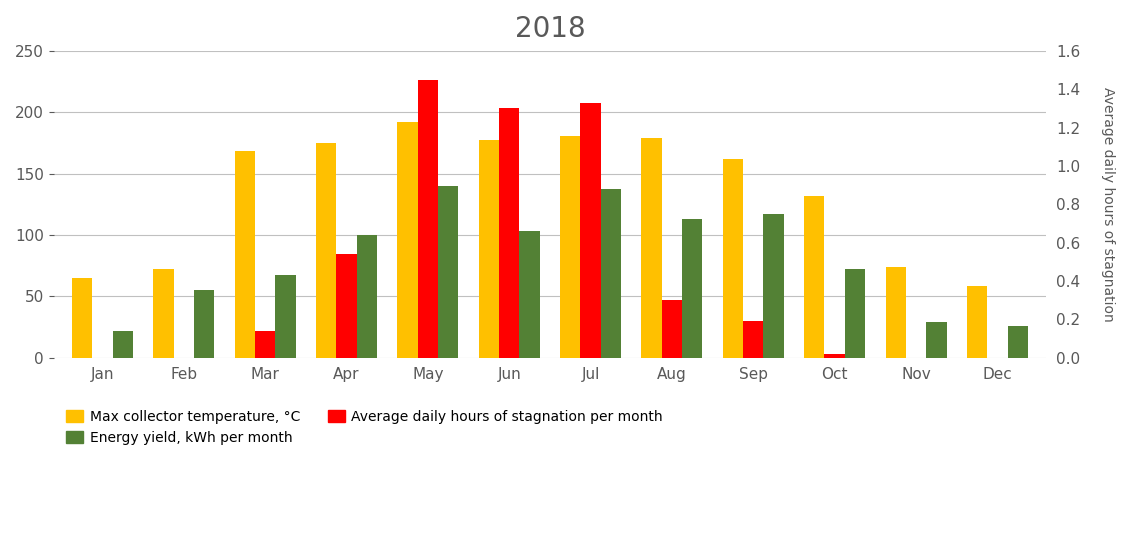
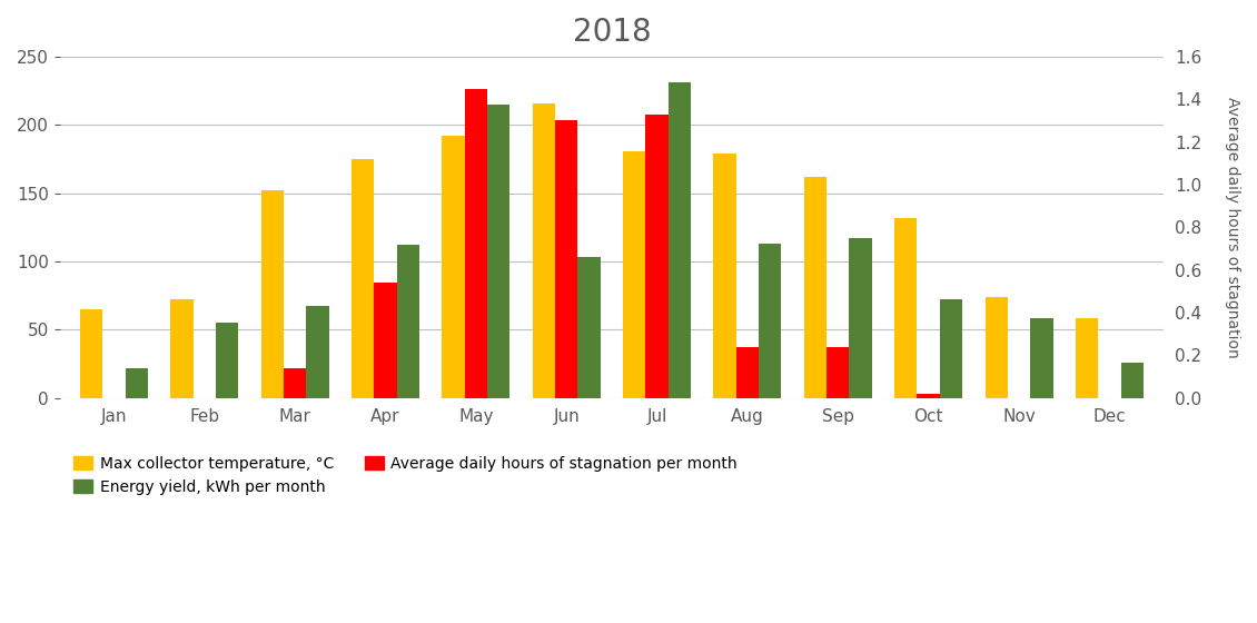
Max collector temperature, °C/Mar: 168 -> 152
Energy yield, kWh per month/Apr: 100 -> 112
Energy yield, kWh per month/May: 140 -> 215
Max collector temperature, °C/Jun: 177 -> 216
Energy yield, kWh per month/Jul: 137 -> 231
Average daily hours of stagnation per month/Aug: 0.30 -> 0.24
Average daily hours of stagnation per month/Sep: 0.19 -> 0.24
Energy yield, kWh per month/Nov: 29 -> 58
